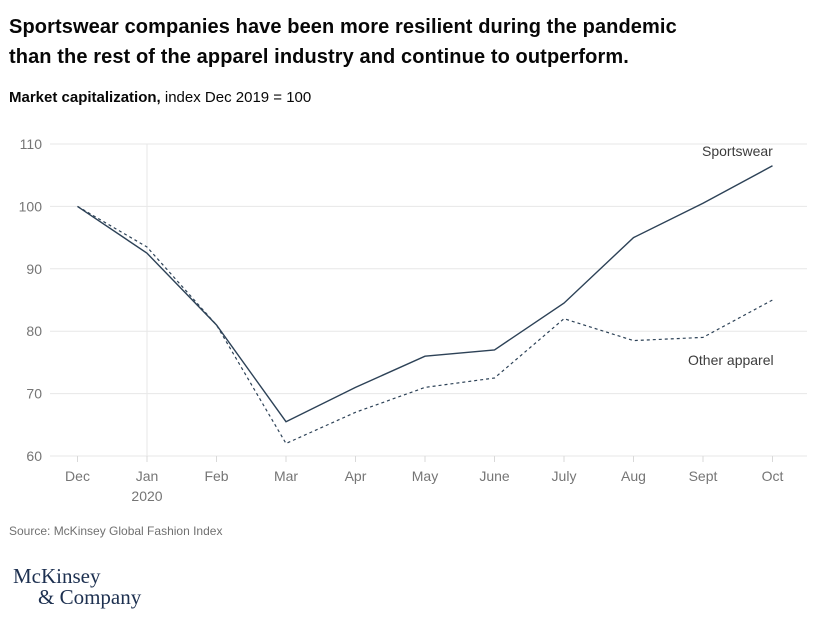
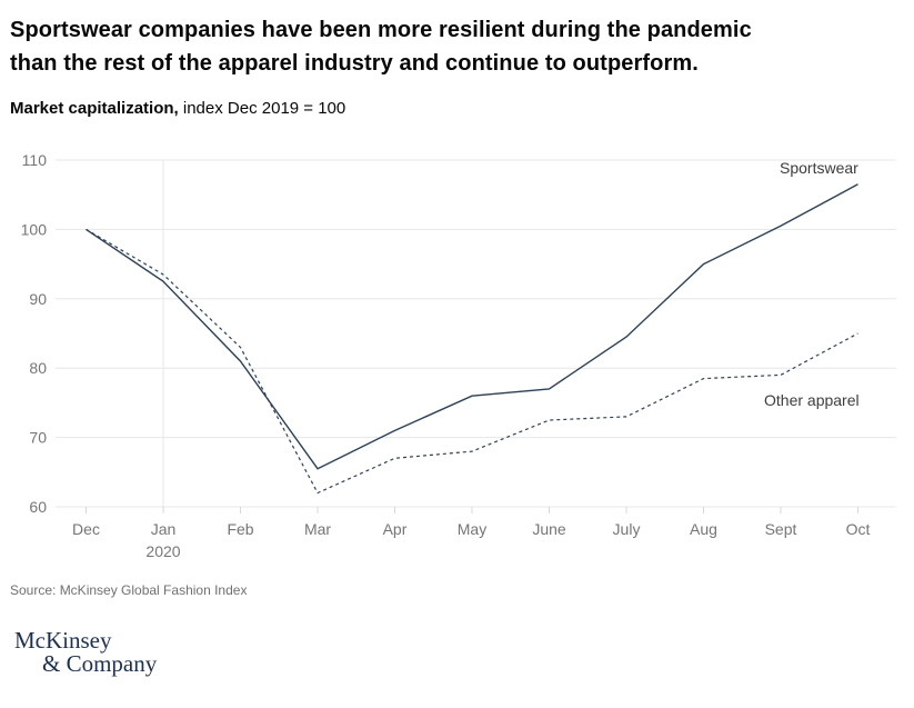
Other apparel/Feb: 81 -> 83
Other apparel/May: 71 -> 68
Other apparel/July: 82 -> 73
